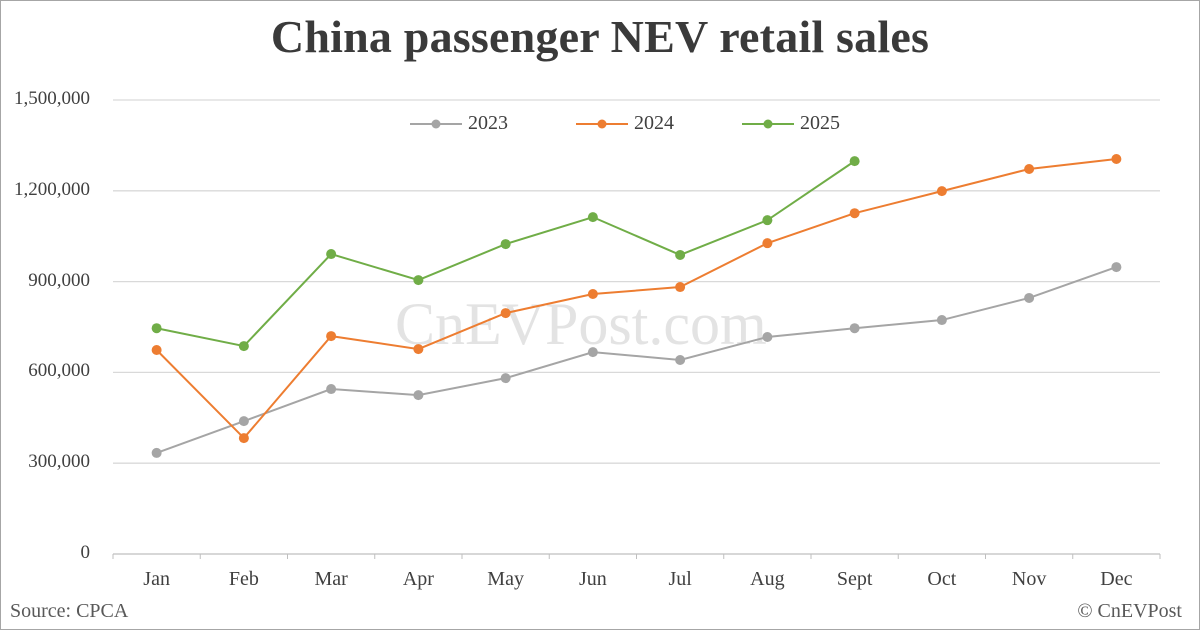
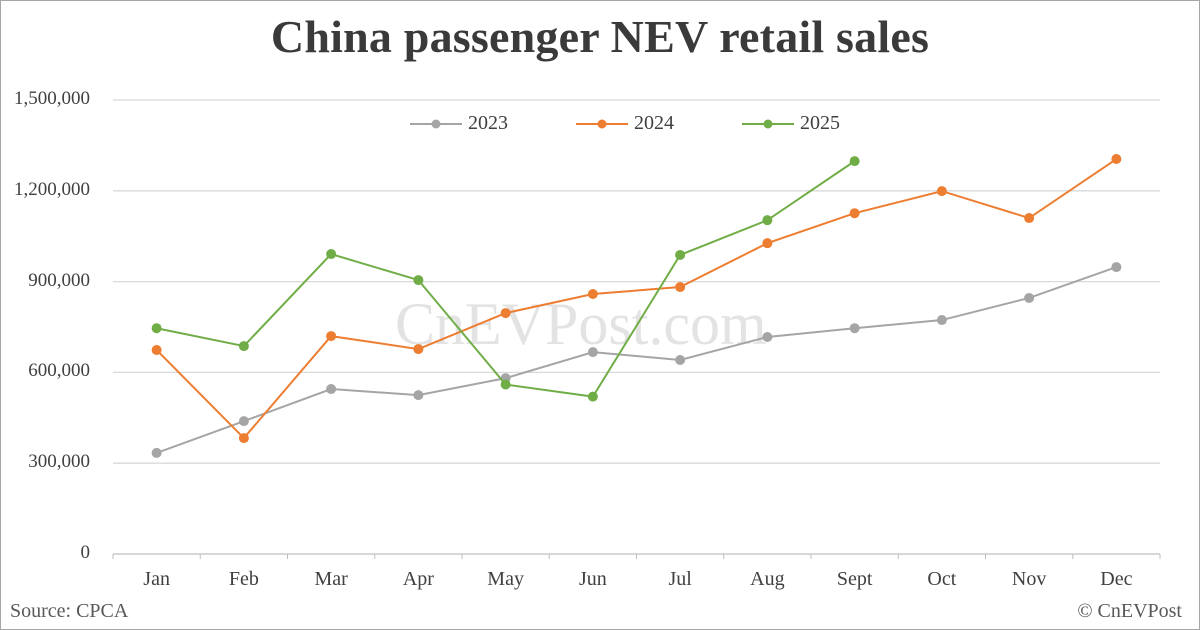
2025/May: 1020000 -> 560000
2025/Jun: 1110000 -> 520000
2024/Nov: 1270000 -> 1110000
